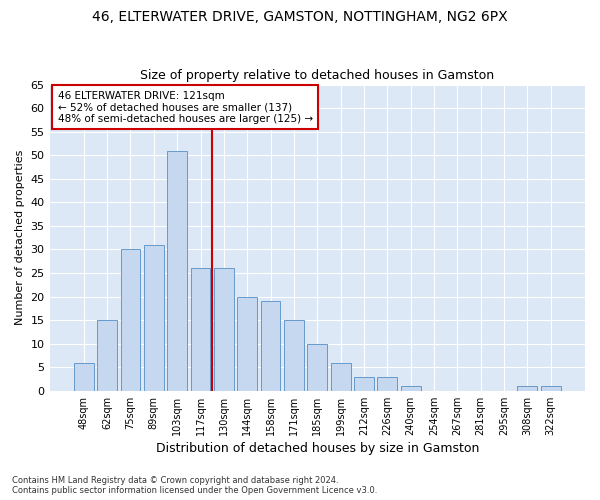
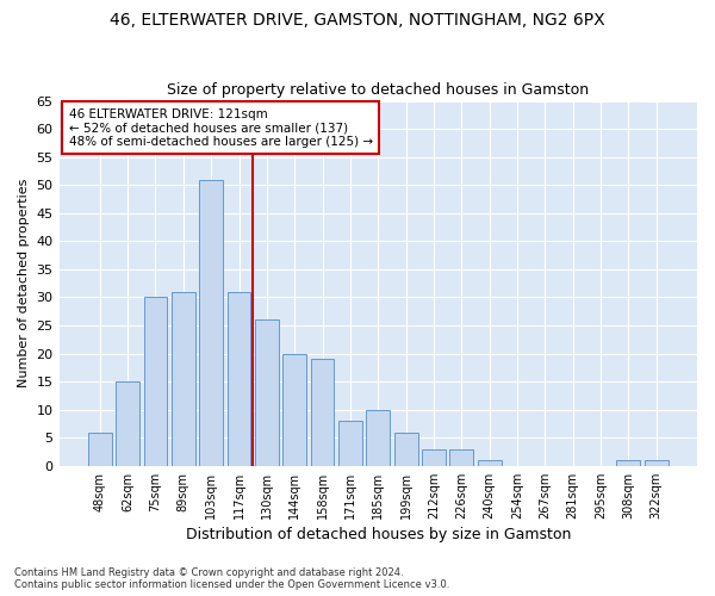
117sqm: 26 -> 31
171sqm: 15 -> 8
